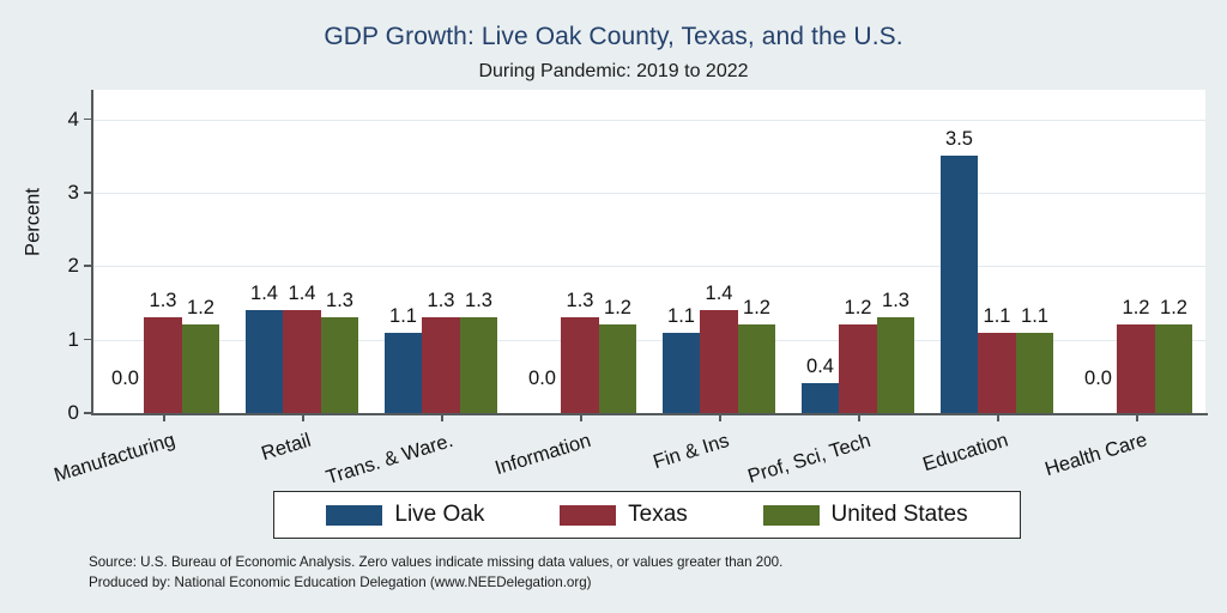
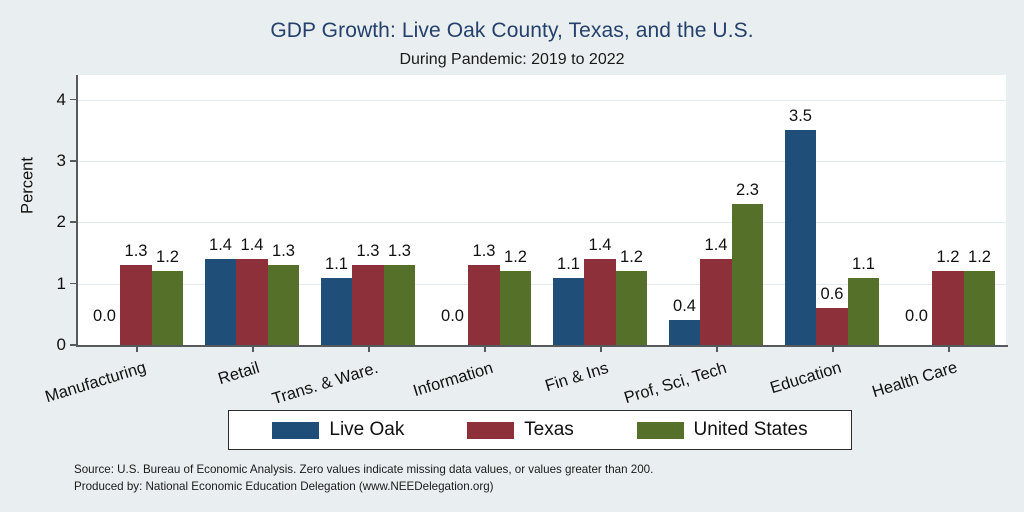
Texas/Prof, Sci, Tech: 1.2 -> 1.4
United States/Prof, Sci, Tech: 1.3 -> 2.3
Texas/Education: 1.1 -> 0.6
